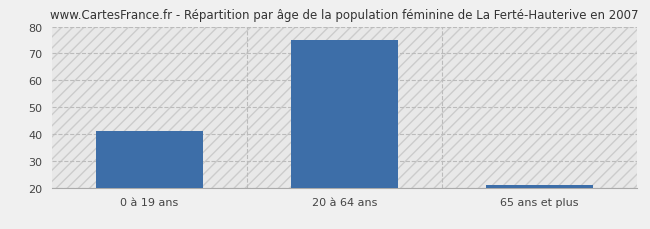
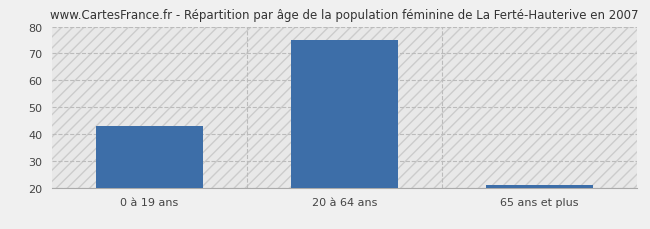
0 à 19 ans: 41 -> 43
